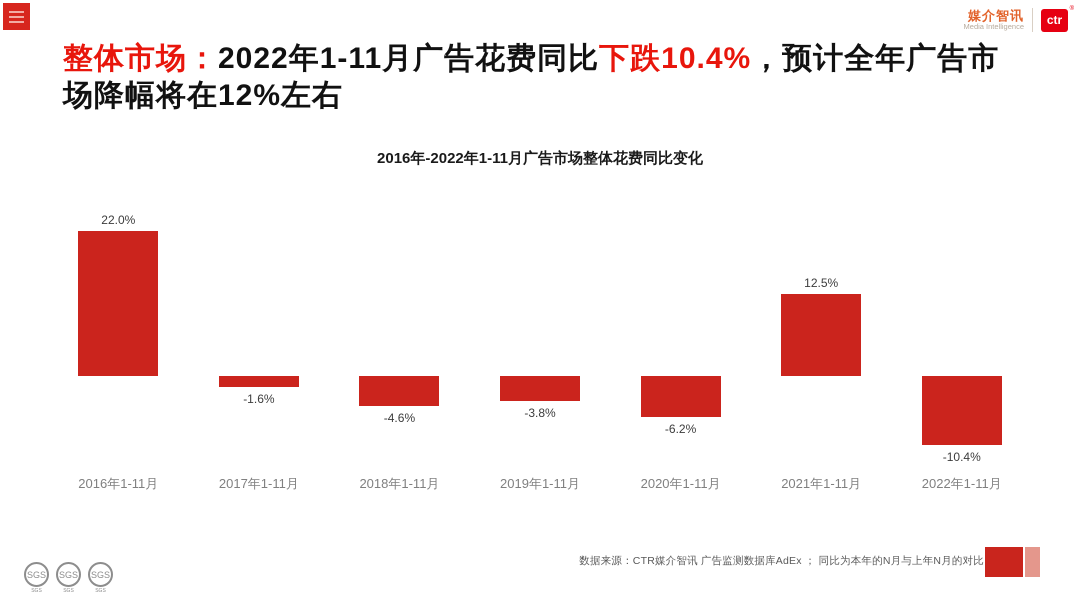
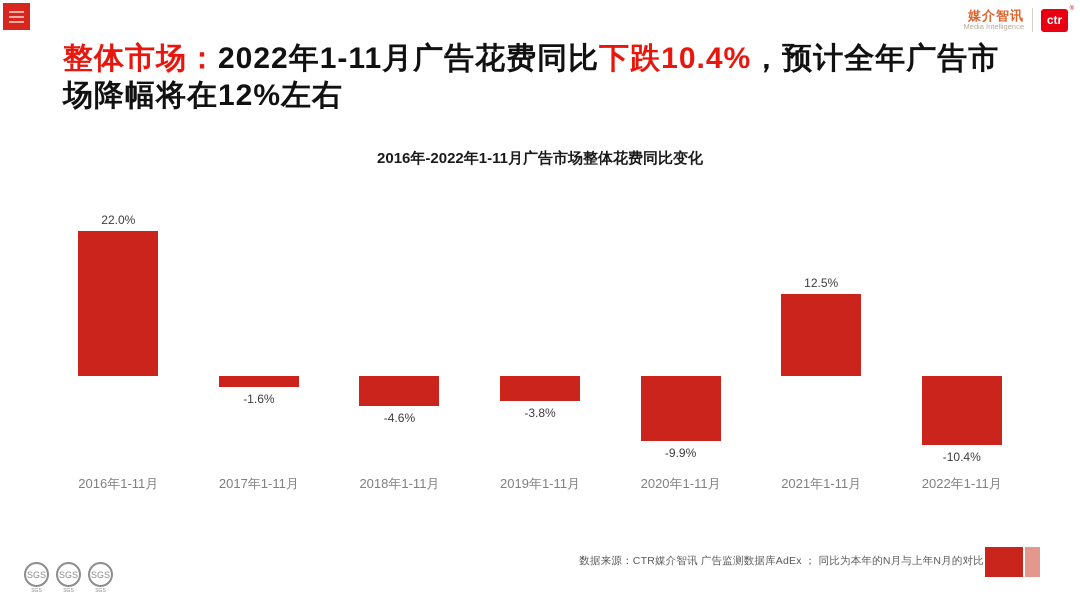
2020年1-11月: -6.2% -> -9.9%
